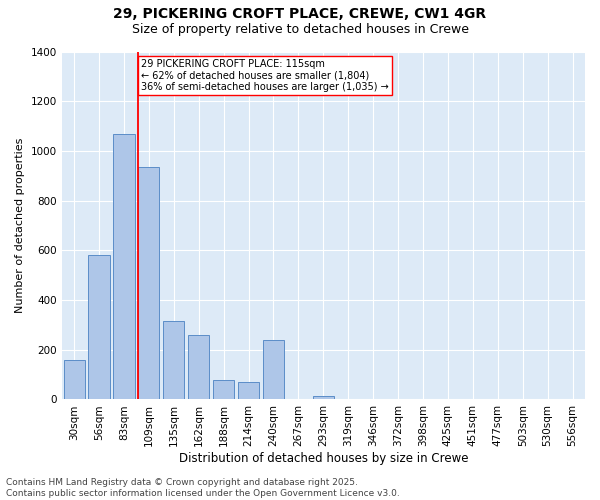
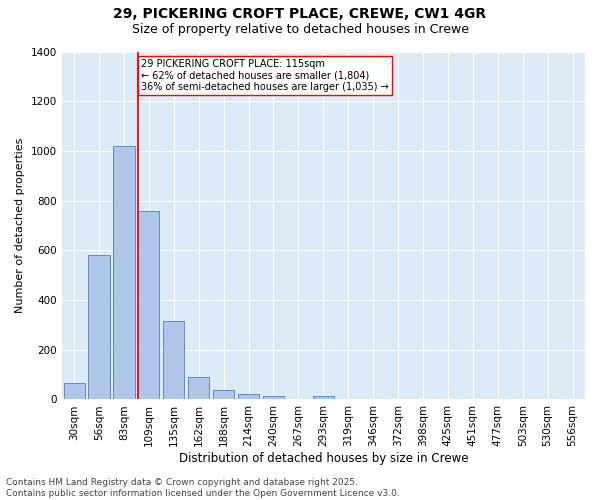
30sqm: 160 -> 65
83sqm: 1070 -> 1020
109sqm: 935 -> 760
162sqm: 260 -> 90
188sqm: 80 -> 38
214sqm: 70 -> 22
240sqm: 240 -> 13
